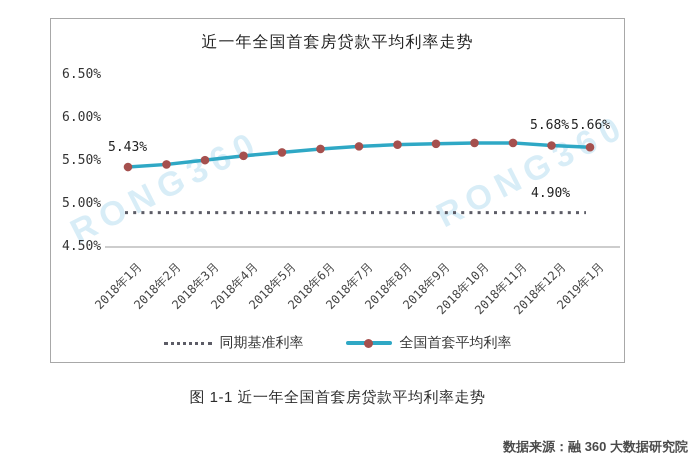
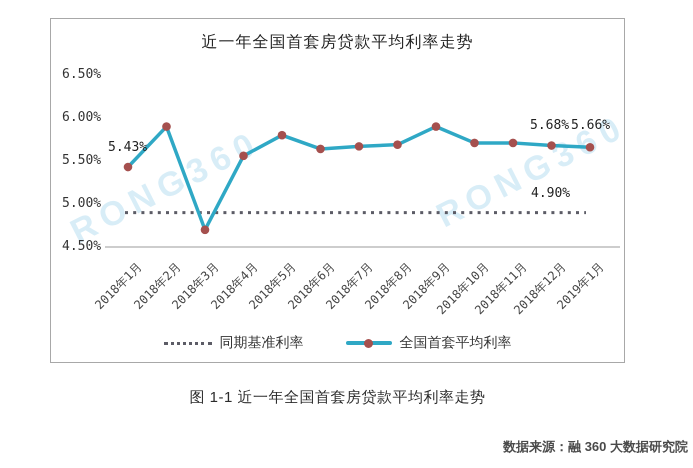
全国首套平均利率/2018年2月: 5.5% -> 5.9%
全国首套平均利率/2018年3月: 5.5% -> 4.7%
全国首套平均利率/2018年5月: 5.6% -> 5.8%
全国首套平均利率/2018年9月: 5.7% -> 5.9%
